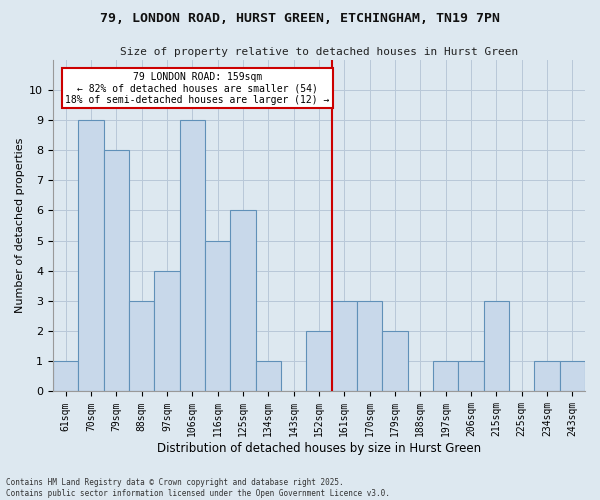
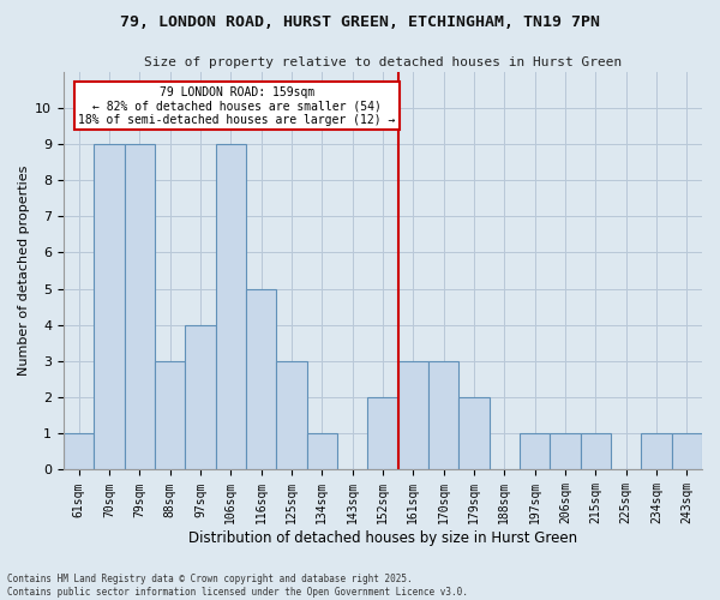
79sqm: 8 -> 9
125sqm: 6 -> 3
215sqm: 3 -> 1
